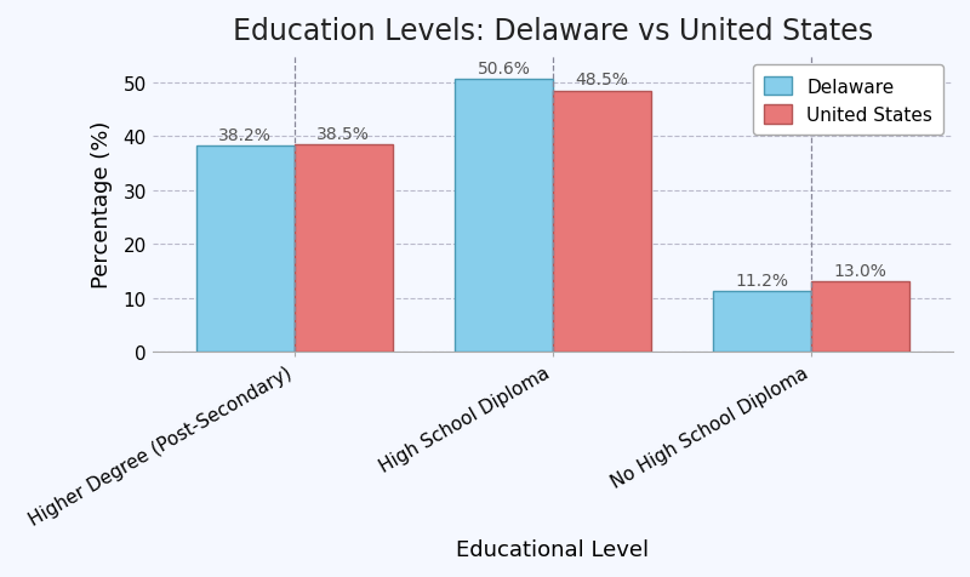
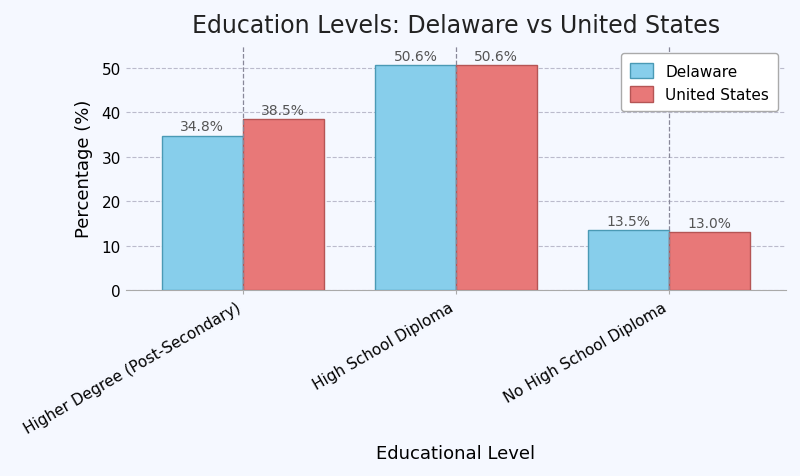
Delaware/Higher Degree (Post-Secondary): 38.2% -> 34.8%
United States/High School Diploma: 48.5% -> 50.6%
Delaware/No High School Diploma: 11.2% -> 13.5%
